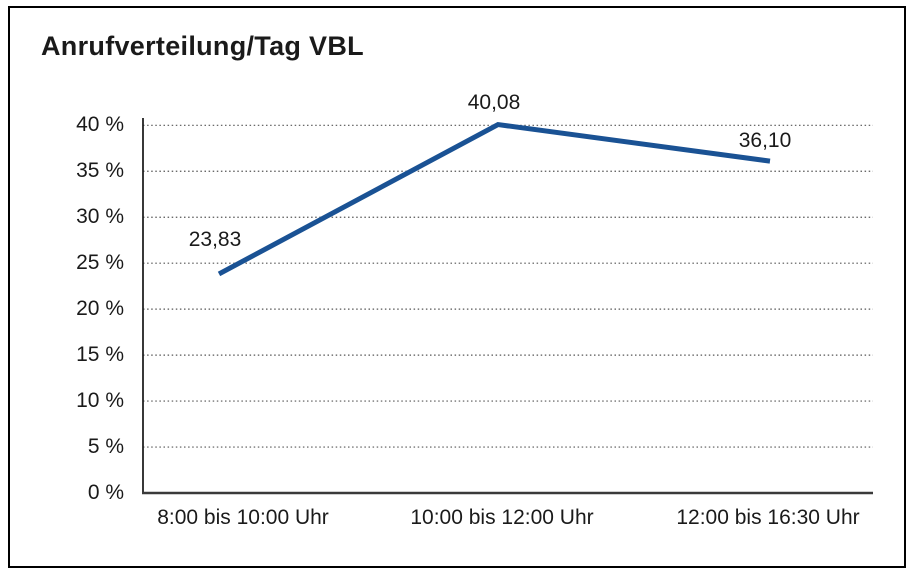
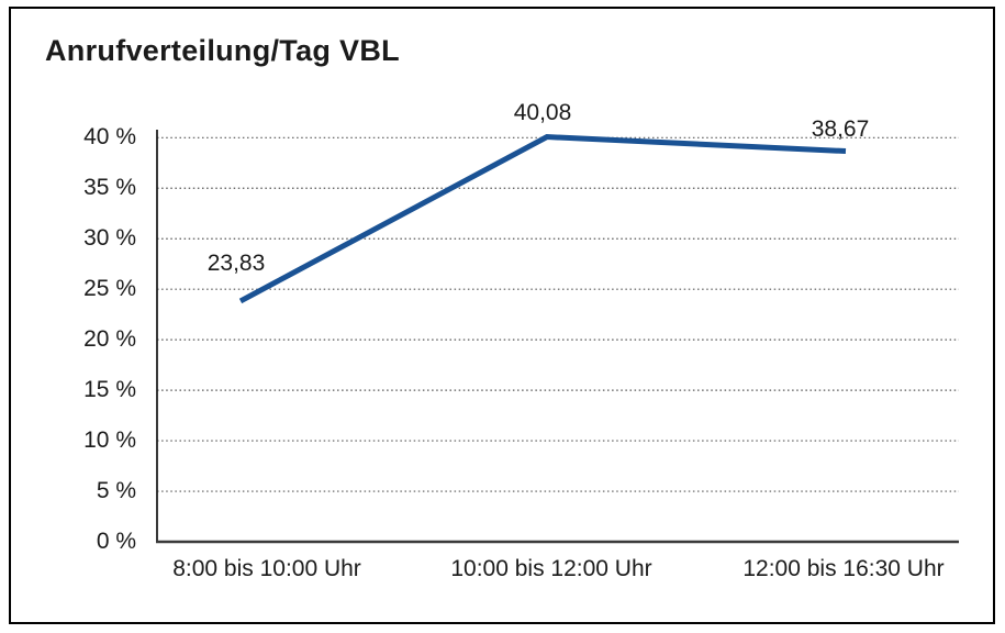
12:00 bis 16:30 Uhr: 36,10 -> 38,67
